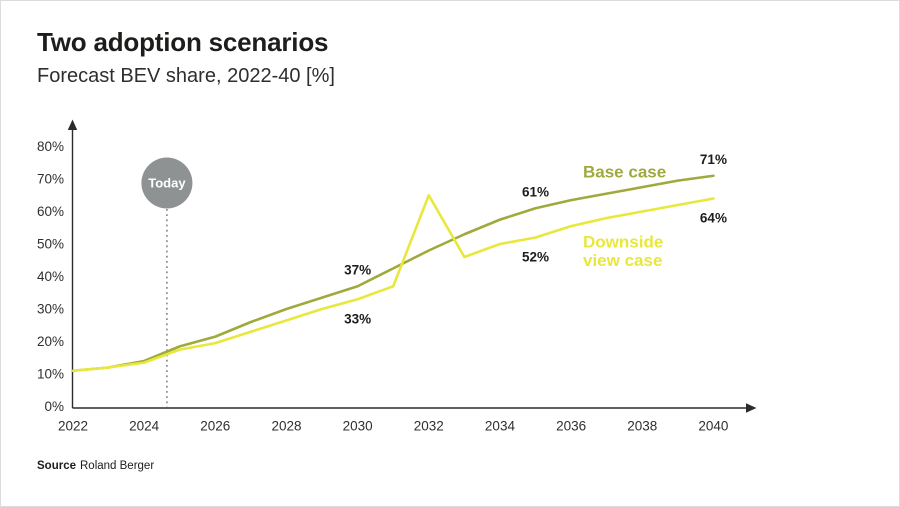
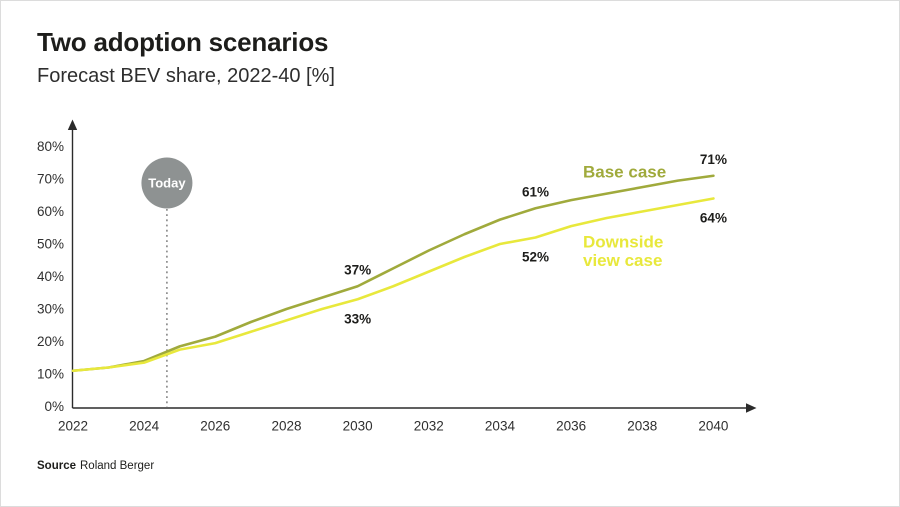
Downside view case/2032: 65% -> 42%
